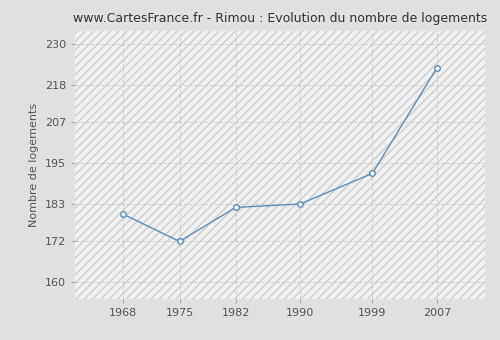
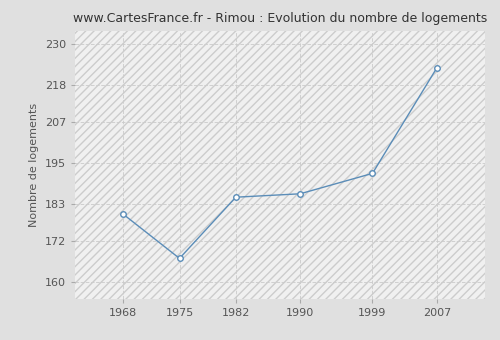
1975: 172 -> 167
1982: 182 -> 185
1990: 183 -> 186
